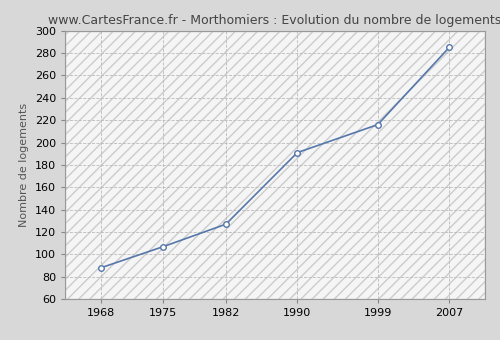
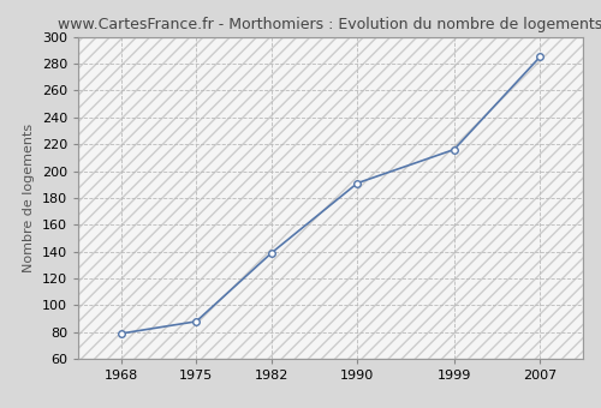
1968: 88 -> 79
1975: 107 -> 88
1982: 127 -> 139
